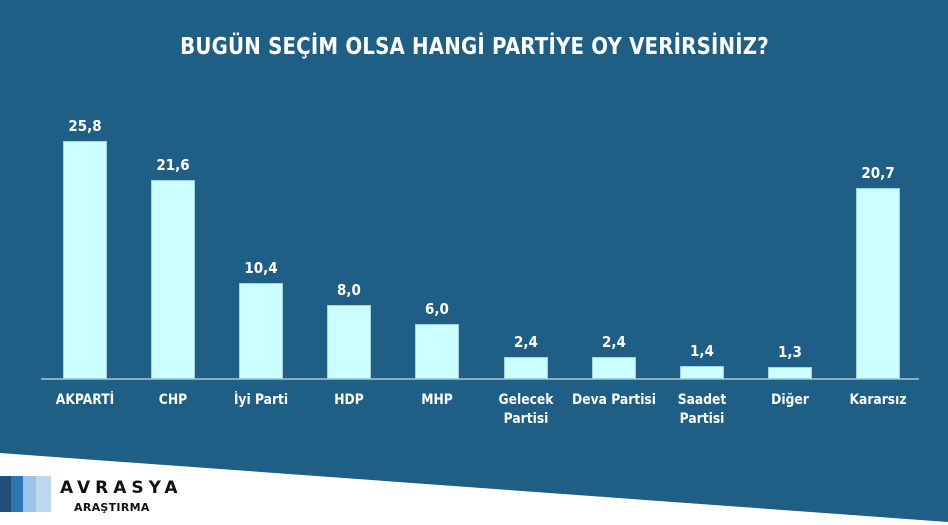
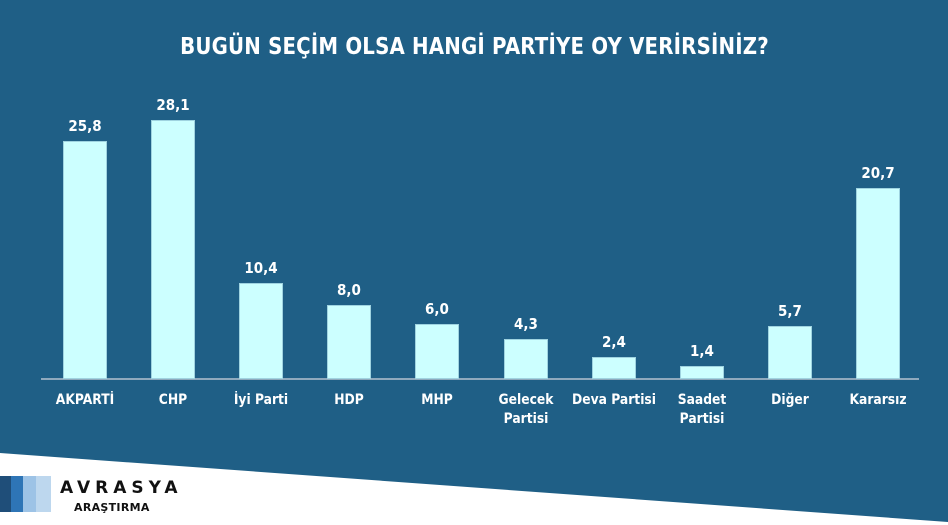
CHP: 21,6 -> 28,1
Gelecek Partisi: 2,4 -> 4,3
Diğer: 1,3 -> 5,7
